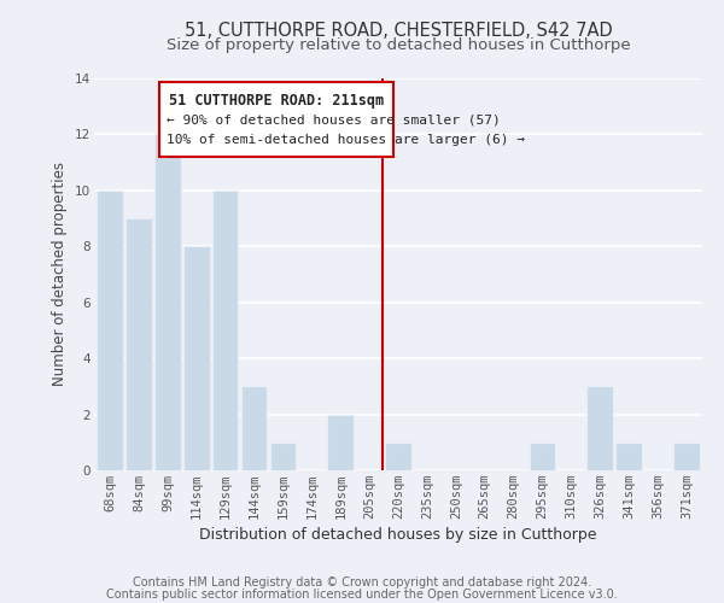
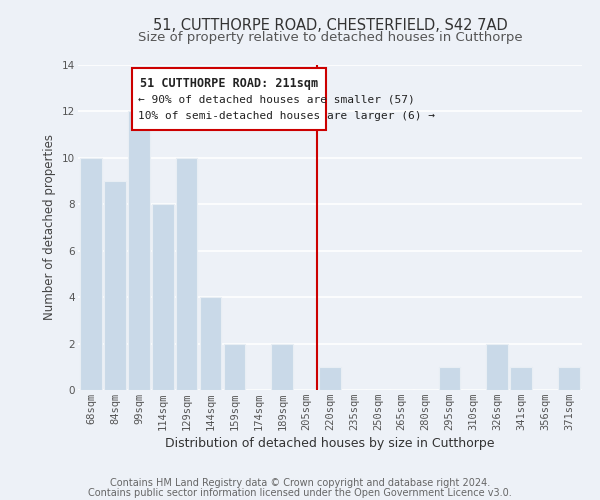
144sqm: 3 -> 4
159sqm: 1 -> 2
326sqm: 3 -> 2
